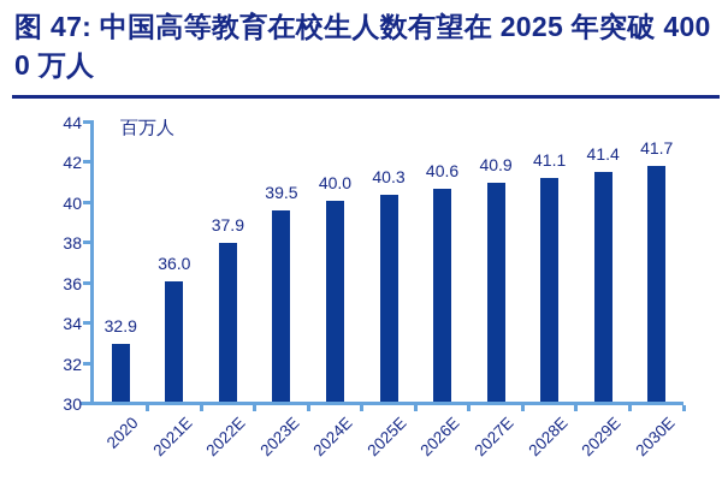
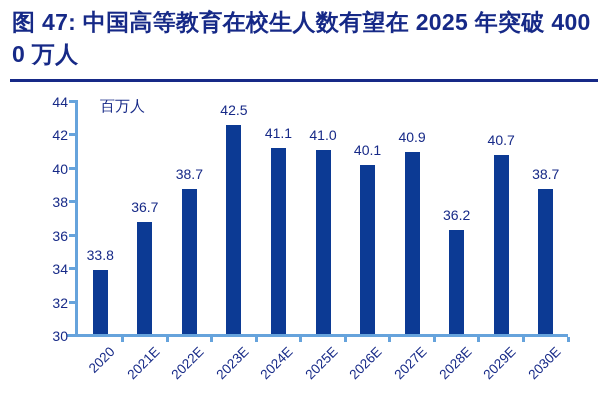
2020: 32.9 -> 33.8
2021E: 36.0 -> 36.7
2022E: 37.9 -> 38.7
2023E: 39.5 -> 42.5
2024E: 40.0 -> 41.1
2025E: 40.3 -> 41.0
2026E: 40.6 -> 40.1
2028E: 41.1 -> 36.2
2029E: 41.4 -> 40.7
2030E: 41.7 -> 38.7
